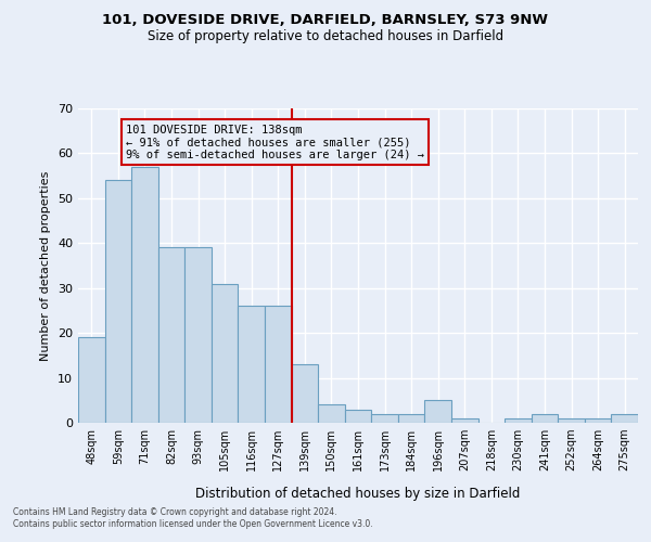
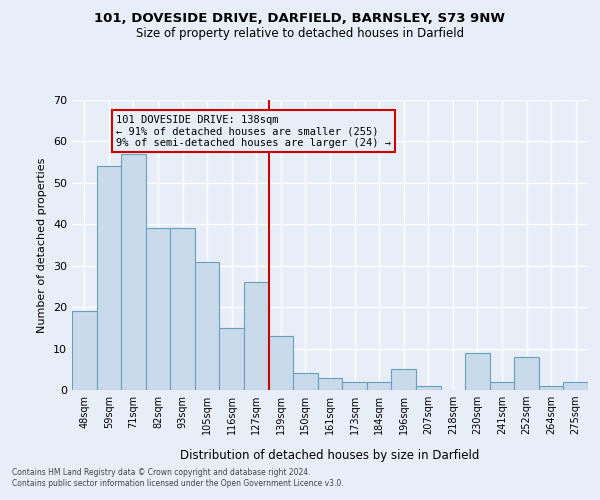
116sqm: 26 -> 15
230sqm: 1 -> 9
252sqm: 1 -> 8
